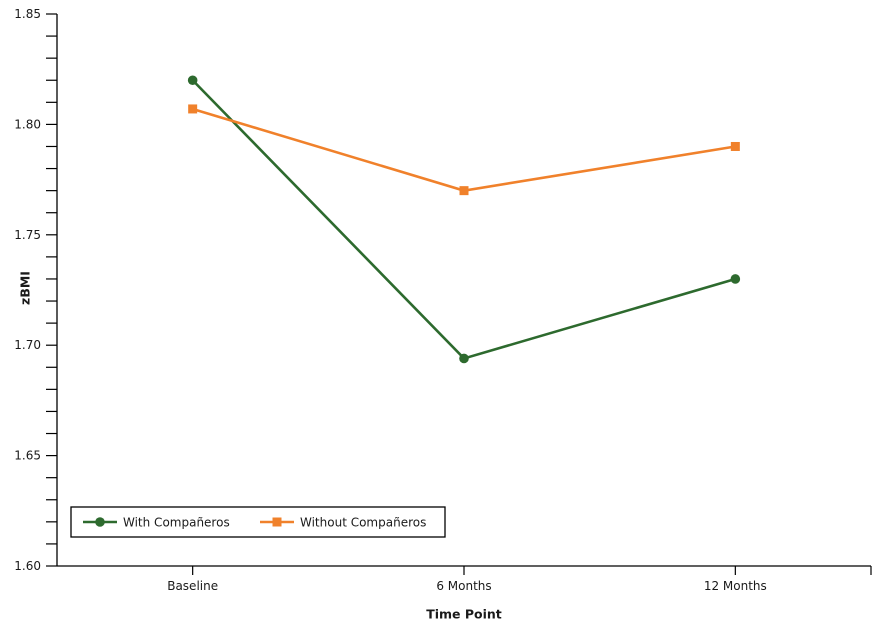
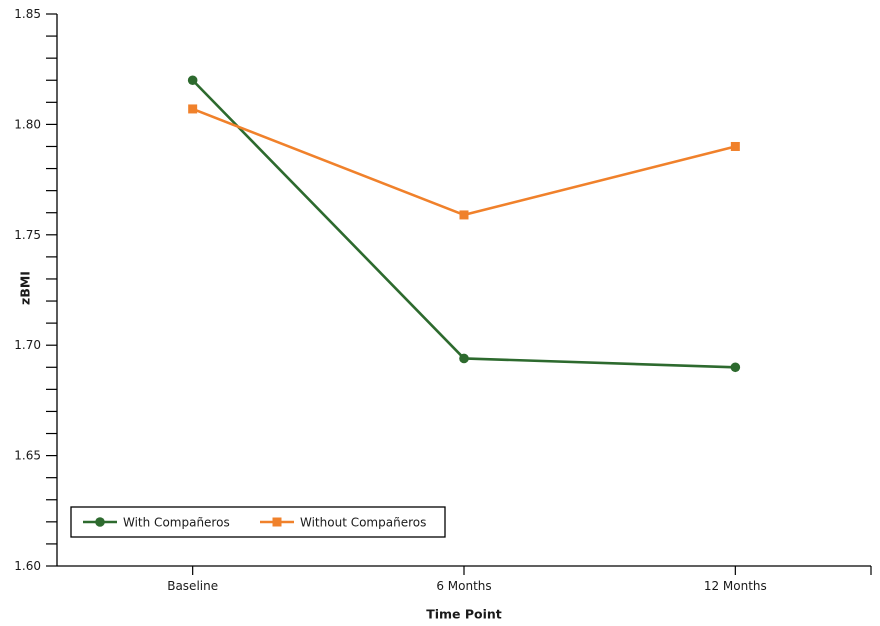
Without Compañeros/6 Months: 1.770 -> 1.759
With Compañeros/12 Months: 1.730 -> 1.690
